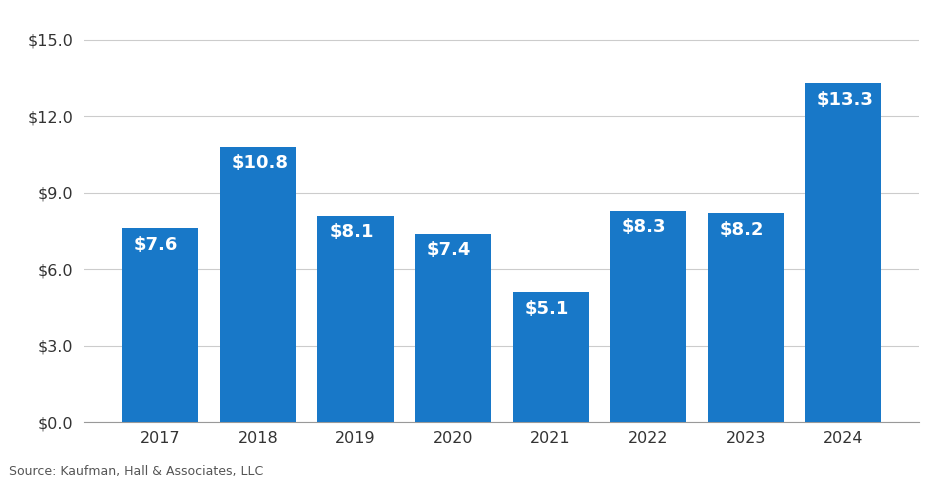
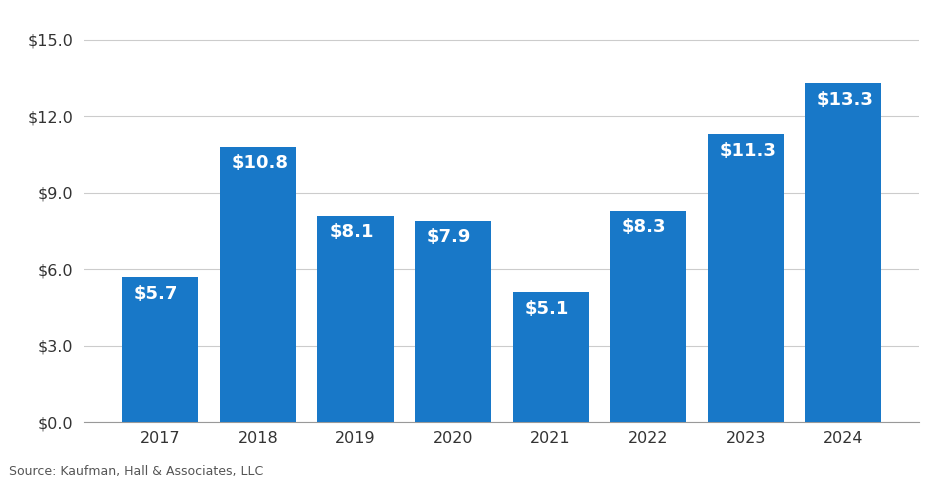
2017: $7.6 -> $5.7
2020: $7.4 -> $7.9
2023: $8.2 -> $11.3
